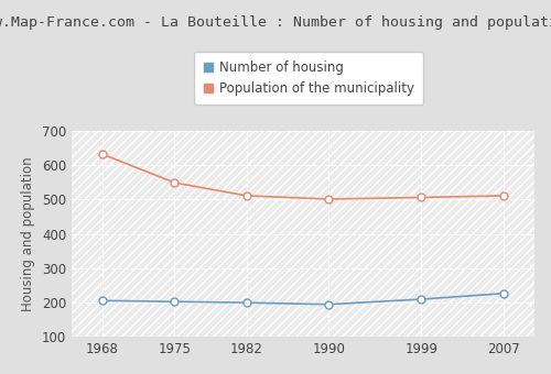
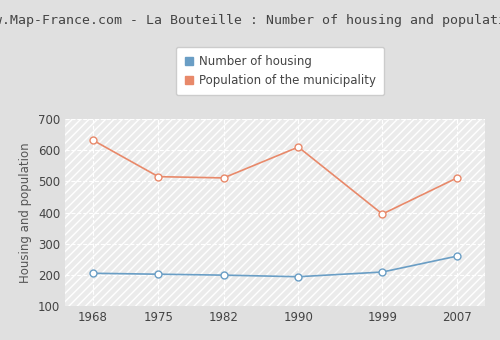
Population of the municipality/1975: 549 -> 515
Population of the municipality/1990: 501 -> 610
Population of the municipality/1999: 506 -> 395
Number of housing/2007: 226 -> 260
